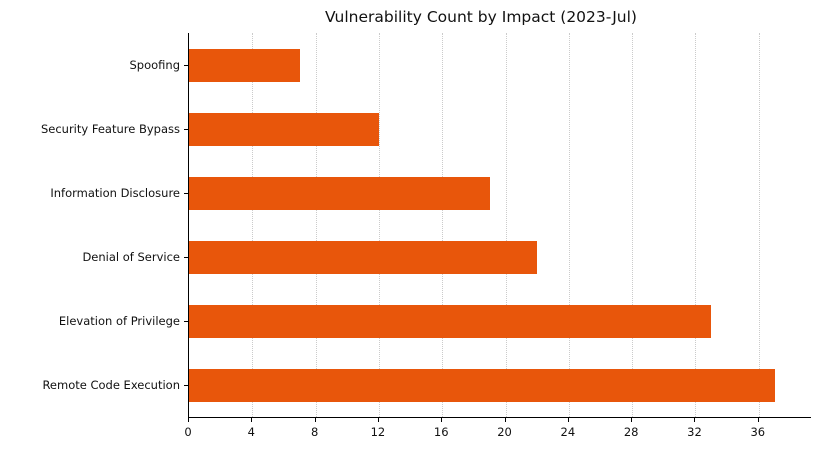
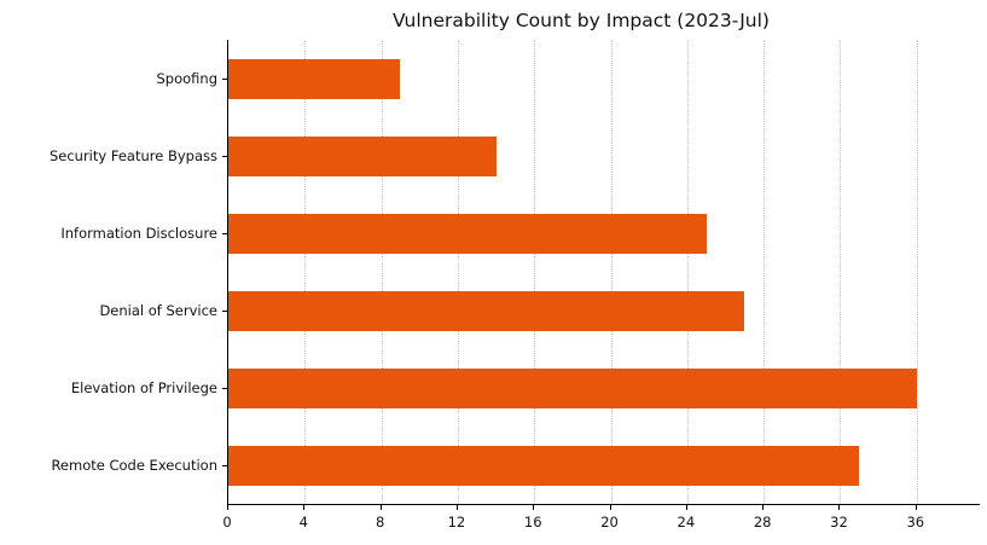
Spoofing: 7 -> 9
Security Feature Bypass: 12 -> 14
Information Disclosure: 19 -> 25
Denial of Service: 22 -> 27
Elevation of Privilege: 33 -> 36
Remote Code Execution: 37 -> 33
